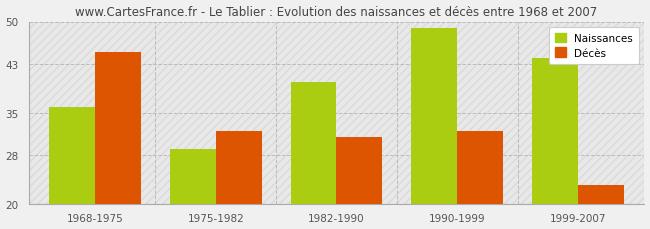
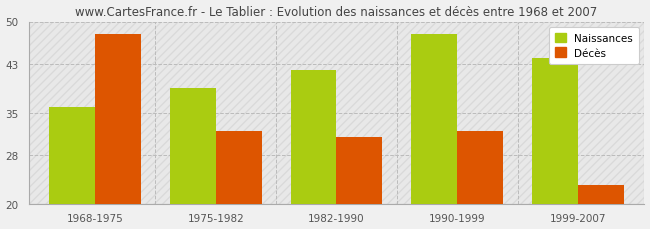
Décès/1968-1975: 45 -> 48
Naissances/1975-1982: 29 -> 39
Naissances/1982-1990: 40 -> 42
Naissances/1990-1999: 49 -> 48
